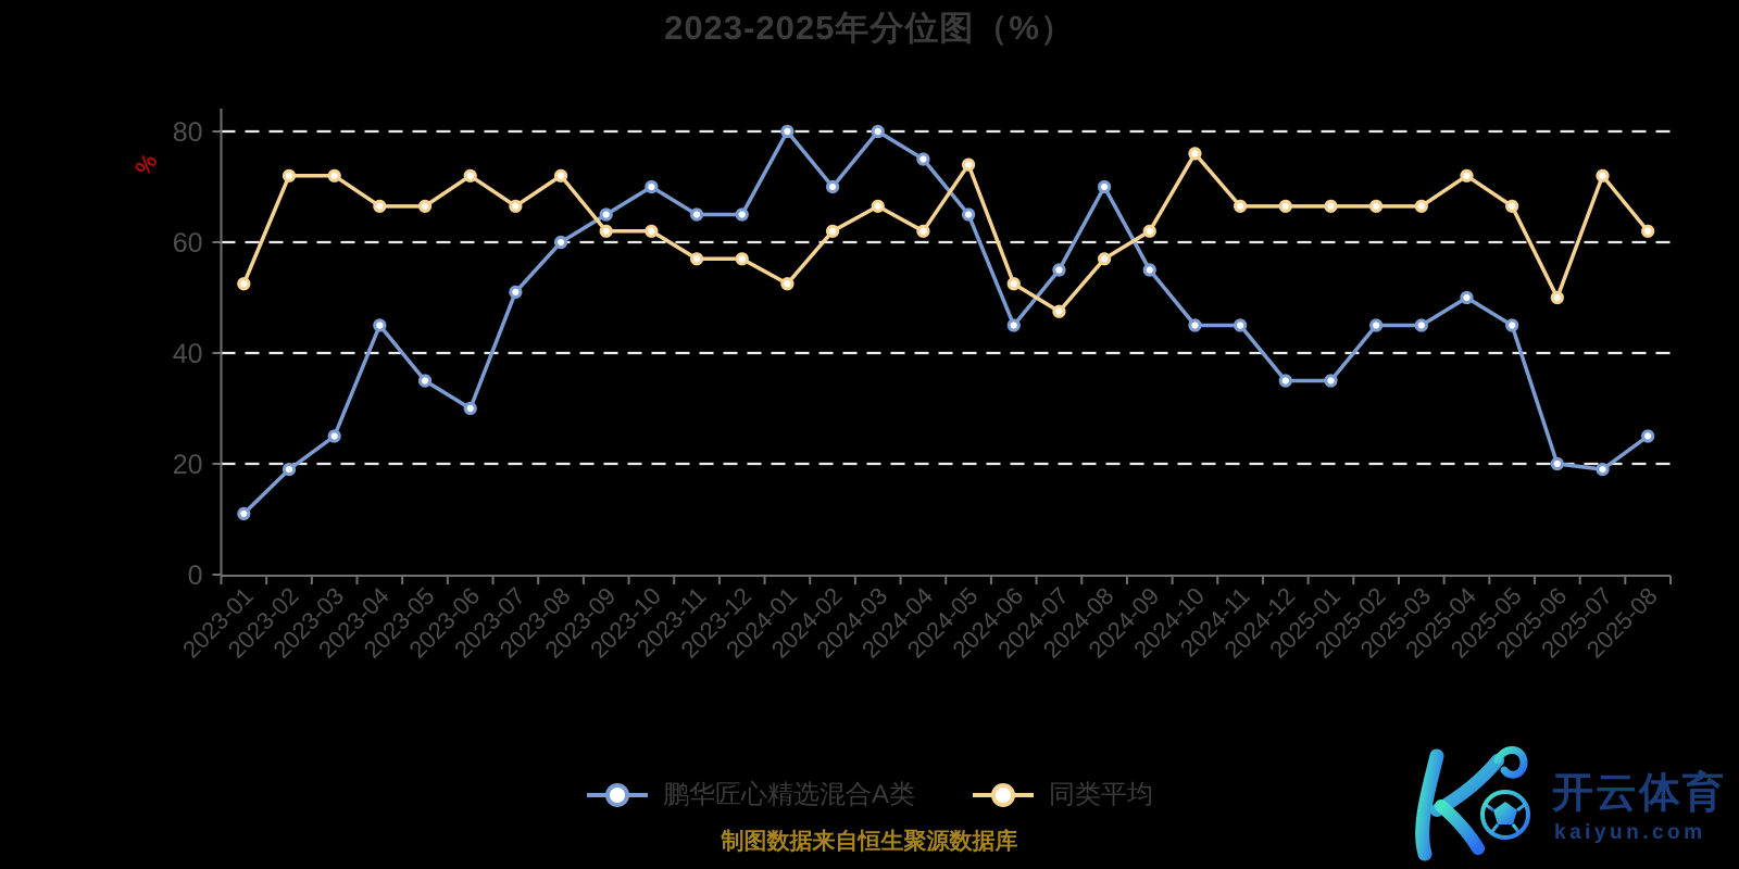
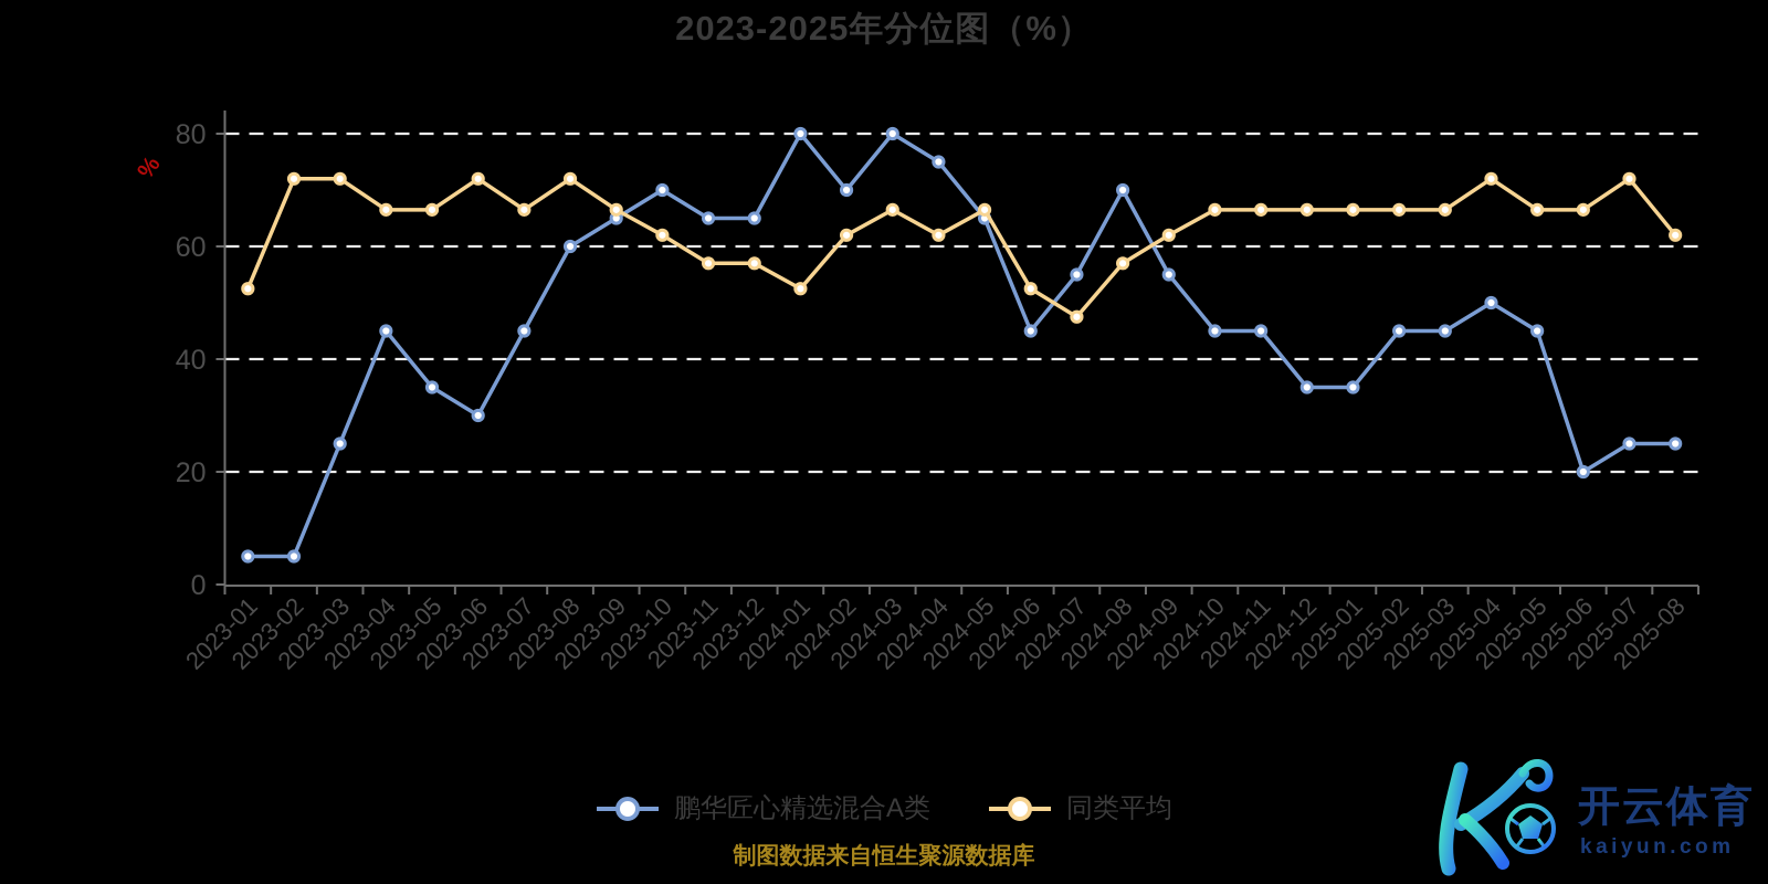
鹏华匠心精选混合A类/2023-01: 11 -> 5
鹏华匠心精选混合A类/2023-02: 19 -> 5
鹏华匠心精选混合A类/2023-07: 51 -> 45
同类平均/2023-09: 62 -> 66
同类平均/2024-05: 74 -> 66
同类平均/2024-10: 76 -> 66
同类平均/2025-06: 50 -> 66
鹏华匠心精选混合A类/2025-07: 19 -> 25
